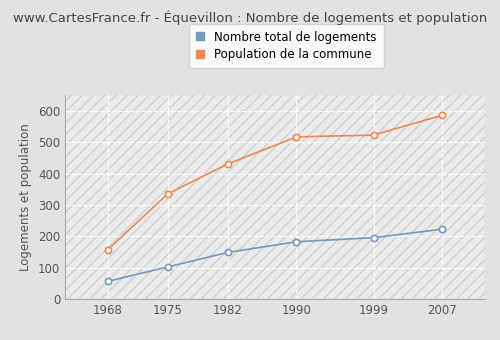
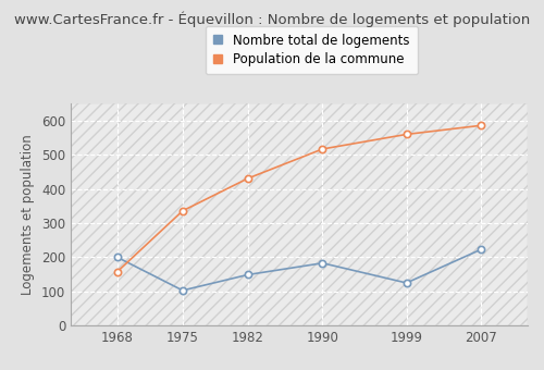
Nombre total de logements/1968: 57 -> 200
Nombre total de logements/1999: 196 -> 125
Population de la commune/1999: 523 -> 560
